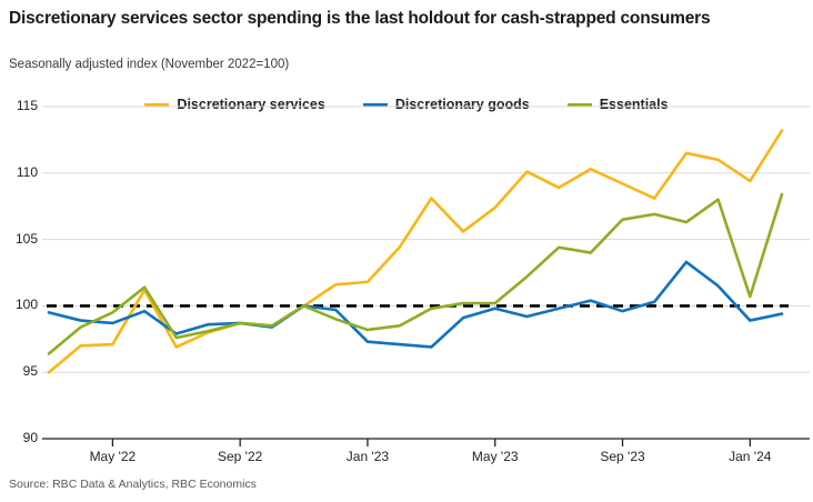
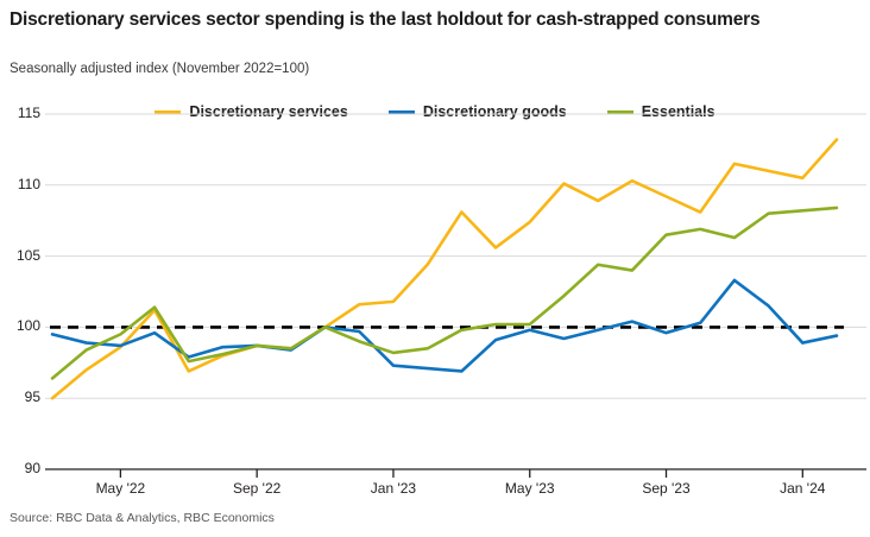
Discretionary services/May '22: 97.1 -> 98.6
Discretionary services/Jan '24: 109.4 -> 110.5
Essentials/Jan '24: 100.7 -> 108.2
